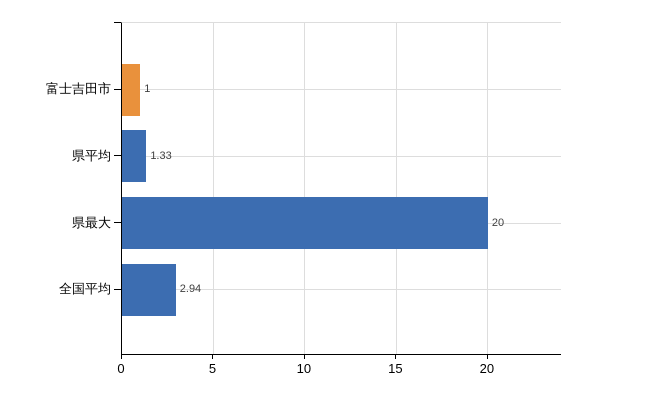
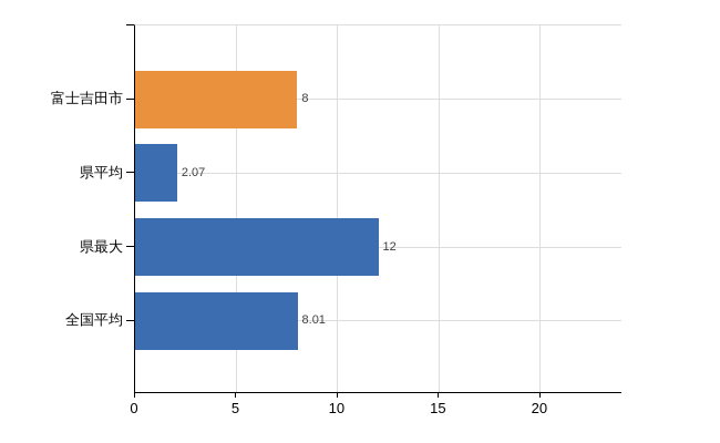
富士吉田市: 1 -> 8
県平均: 1.33 -> 2.07
県最大: 20 -> 12
全国平均: 2.94 -> 8.01
